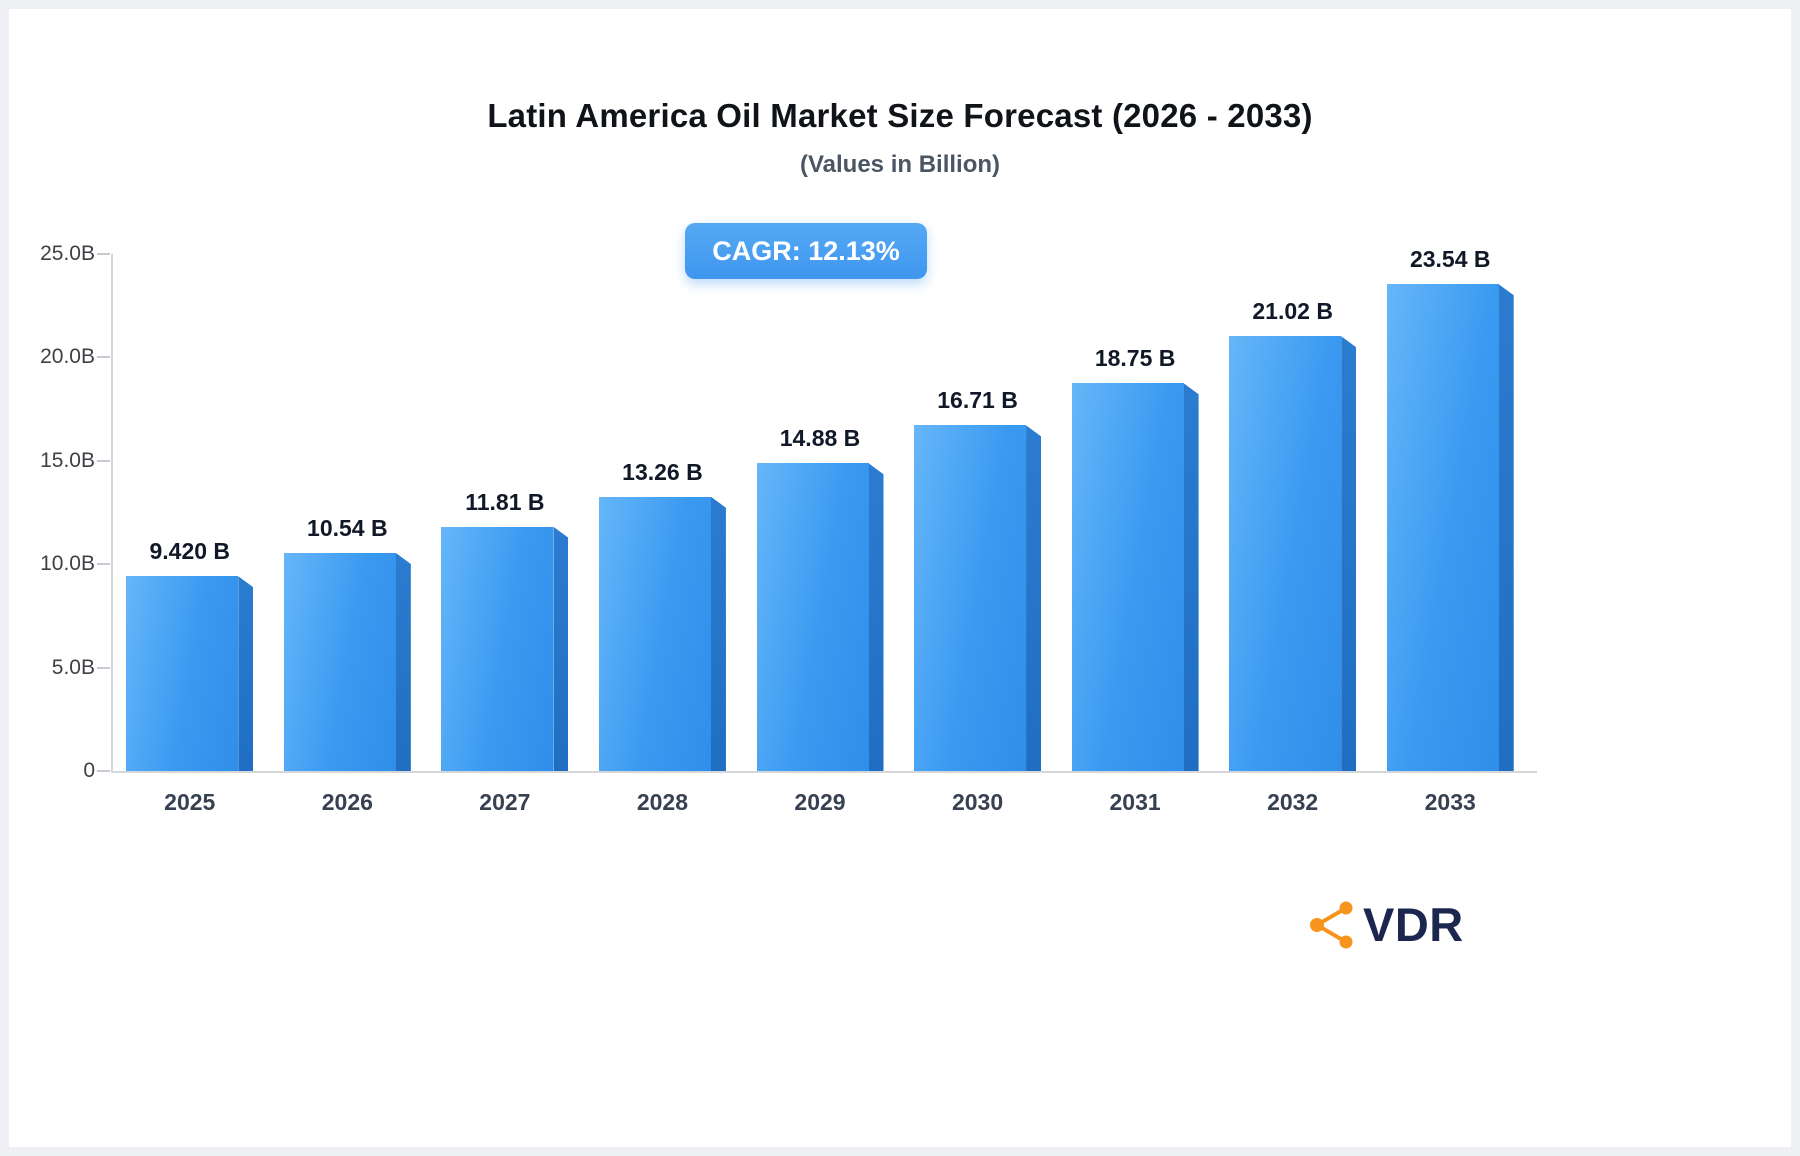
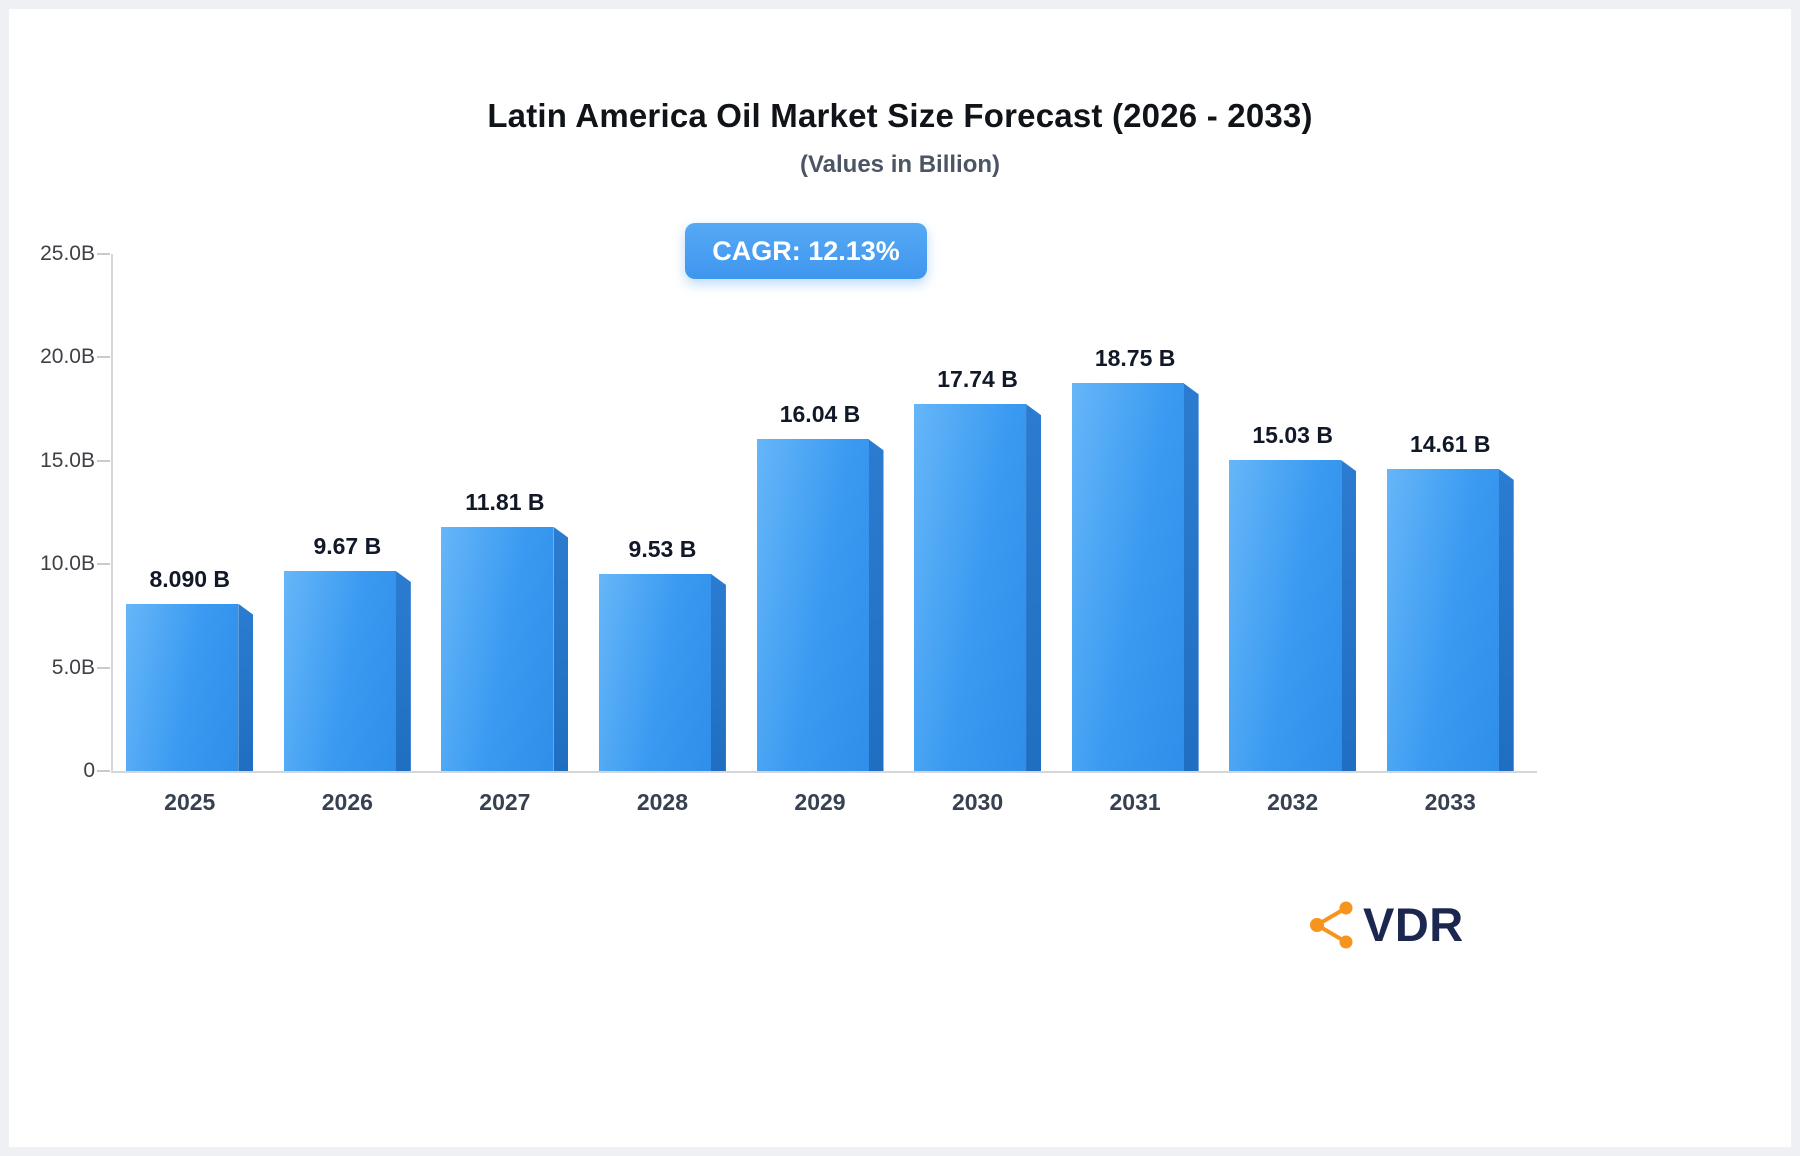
2025: 9.420 -> 8.090
2026: 10.54 -> 9.67
2028: 13.26 -> 9.53
2029: 14.88 -> 16.04
2030: 16.71 -> 17.74
2032: 21.02 -> 15.03
2033: 23.54 -> 14.61
